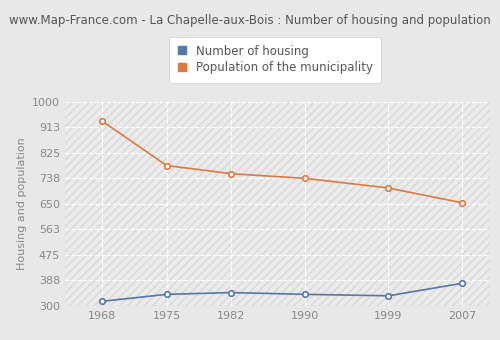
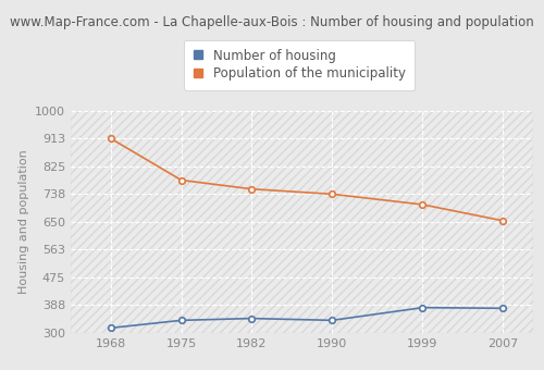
Population of the municipality/1968: 935 -> 913
Number of housing/1999: 335 -> 380
